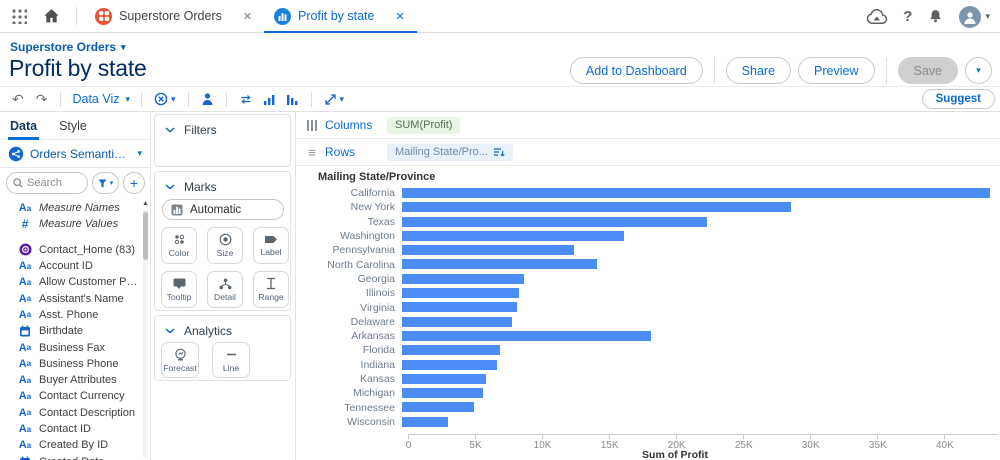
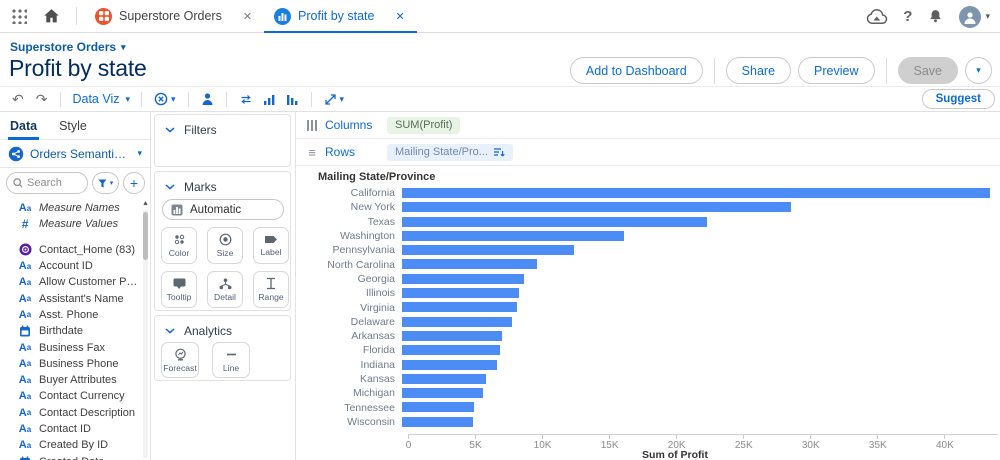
North Carolina: 14.4K -> 10.0K
Arkansas: 18.4K -> 7.4K
Wisconsin: 3.4K -> 5.2K
